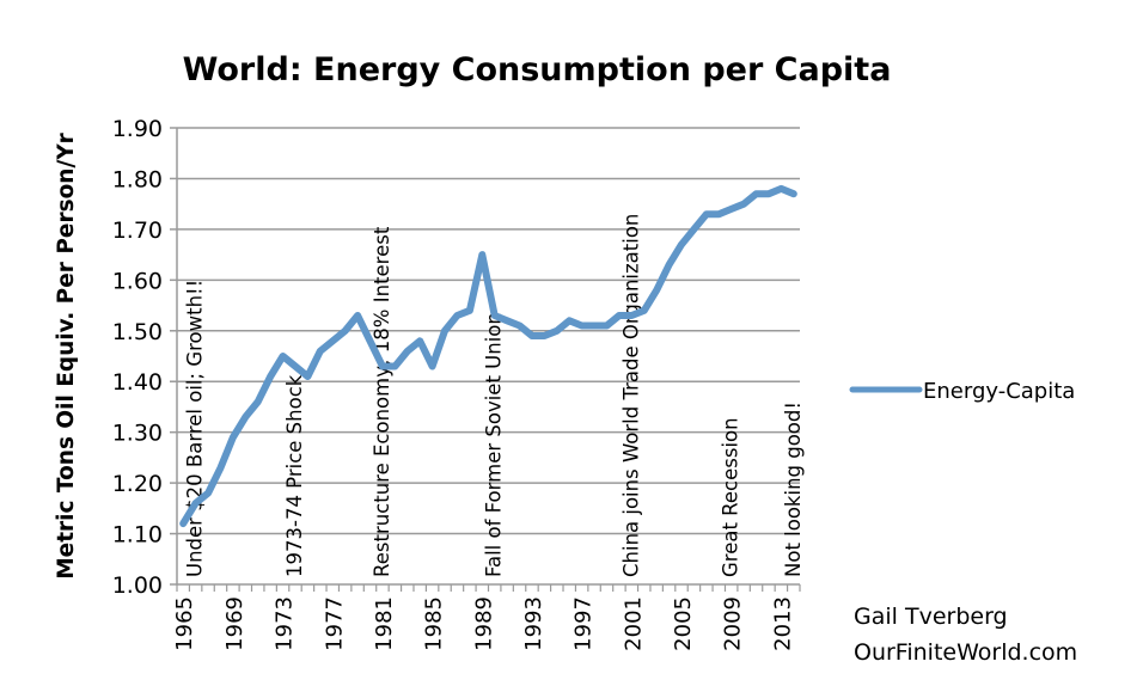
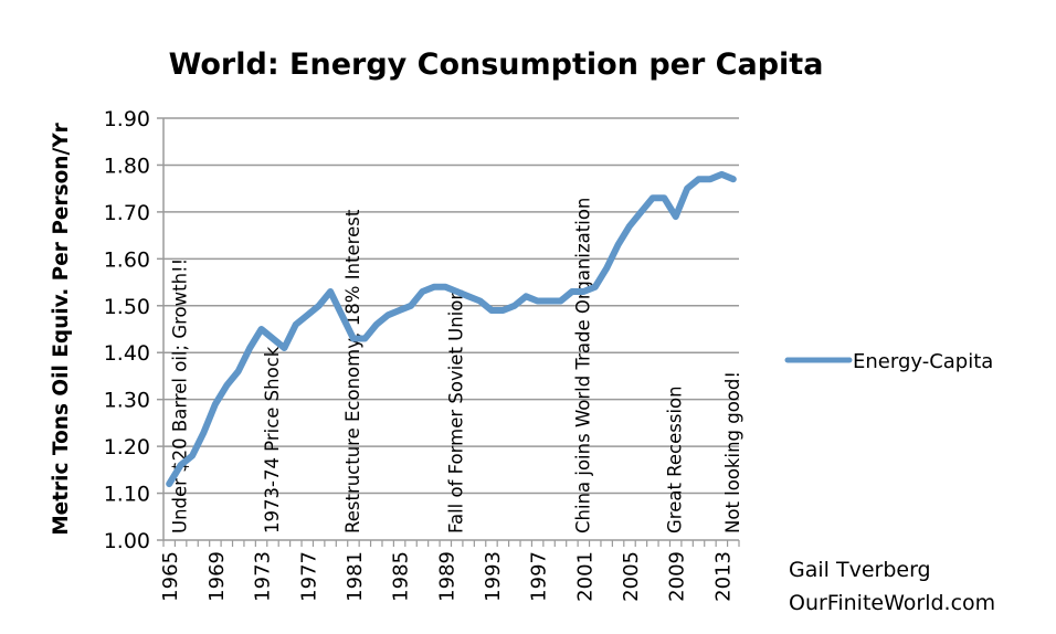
1985: 1.43 -> 1.49
1989: 1.65 -> 1.54
2009: 1.74 -> 1.69
